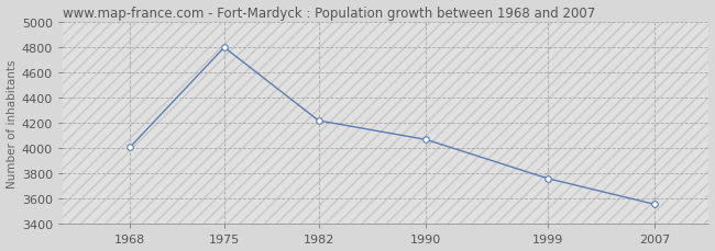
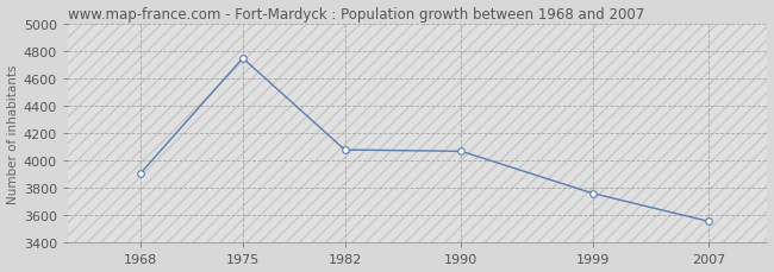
1968: 4010 -> 3910
1975: 4800 -> 4750
1982: 4220 -> 4080
